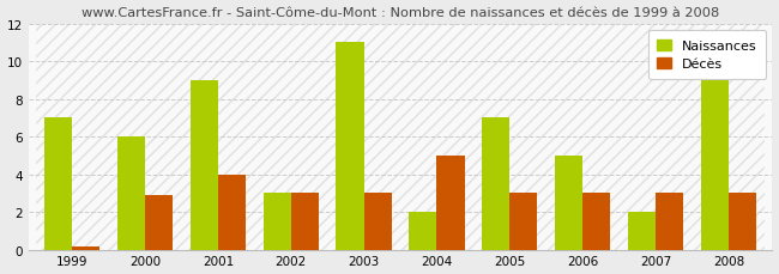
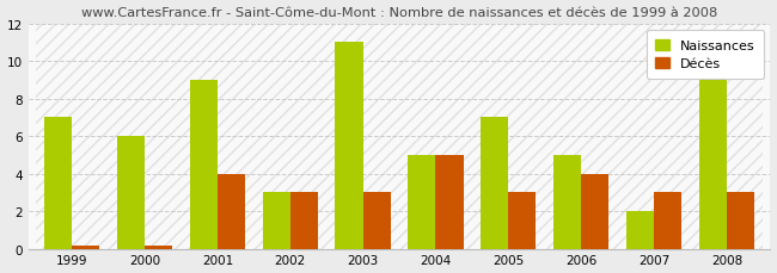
Décès/2000: 2.9 -> 0.1
Naissances/2004: 2 -> 5
Décès/2006: 3.0 -> 4.0
